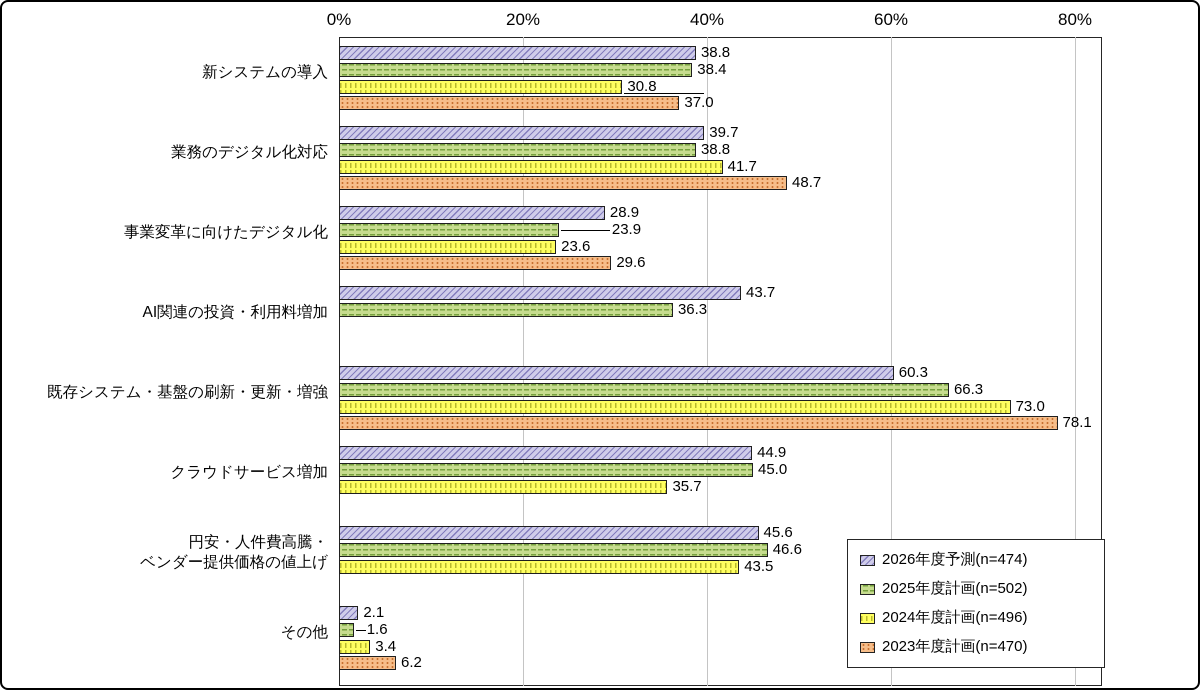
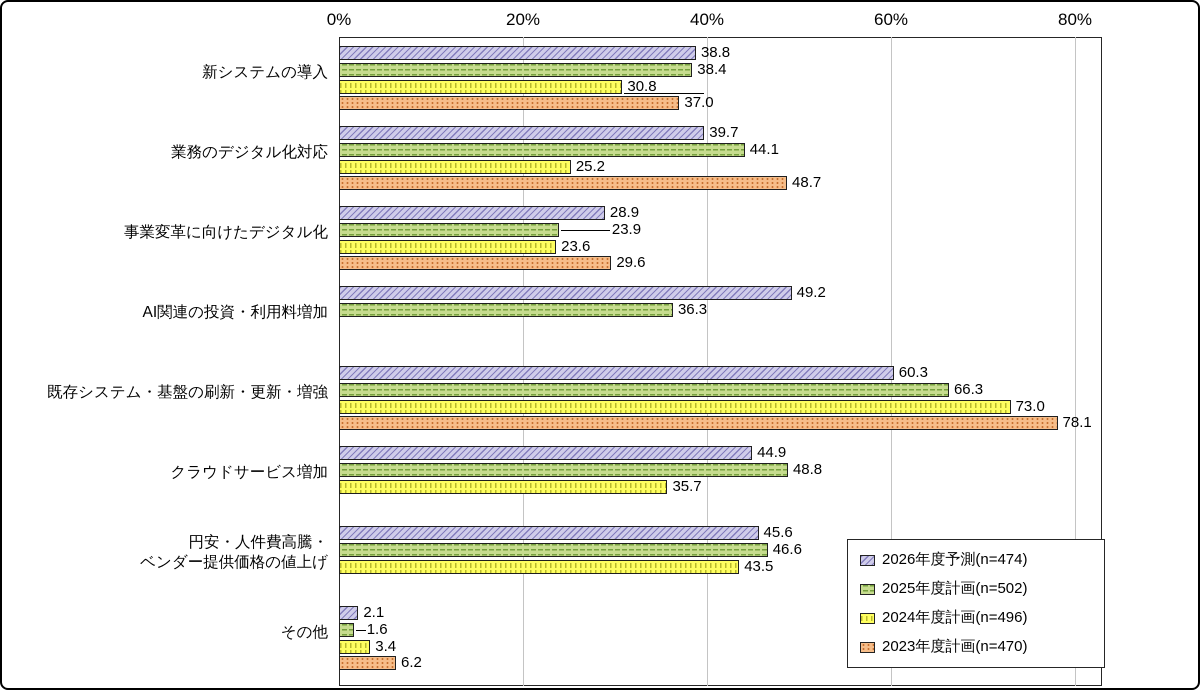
2025年度計画(n=502)/業務のデジタル化対応: 38.8 -> 44.1
2024年度計画(n=496)/業務のデジタル化対応: 41.7 -> 25.2
2026年度予測(n=474)/AI関連の投資・利用料増加: 43.7 -> 49.2
2025年度計画(n=502)/クラウドサービス増加: 45.0 -> 48.8
